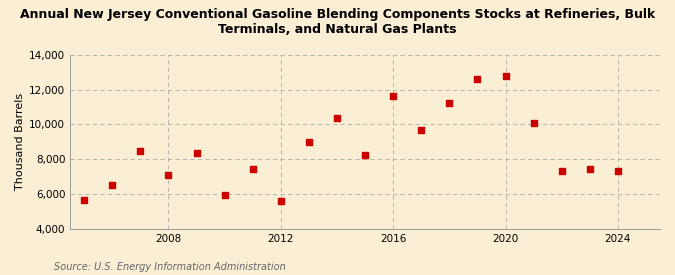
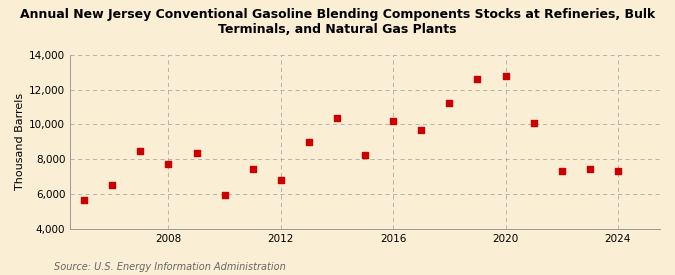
2008: 7,100 -> 7,700
2012: 5,600 -> 6,800
2016: 11,600 -> 10,200
